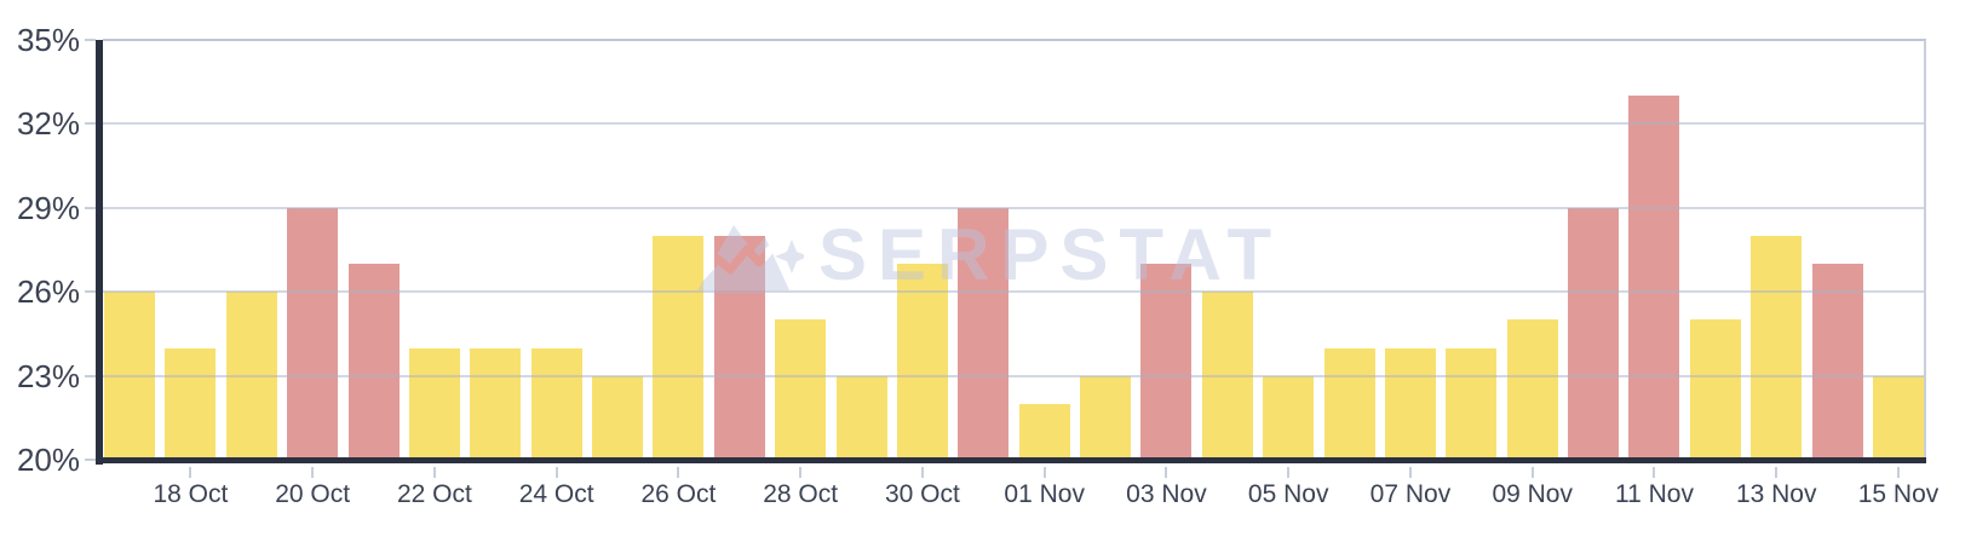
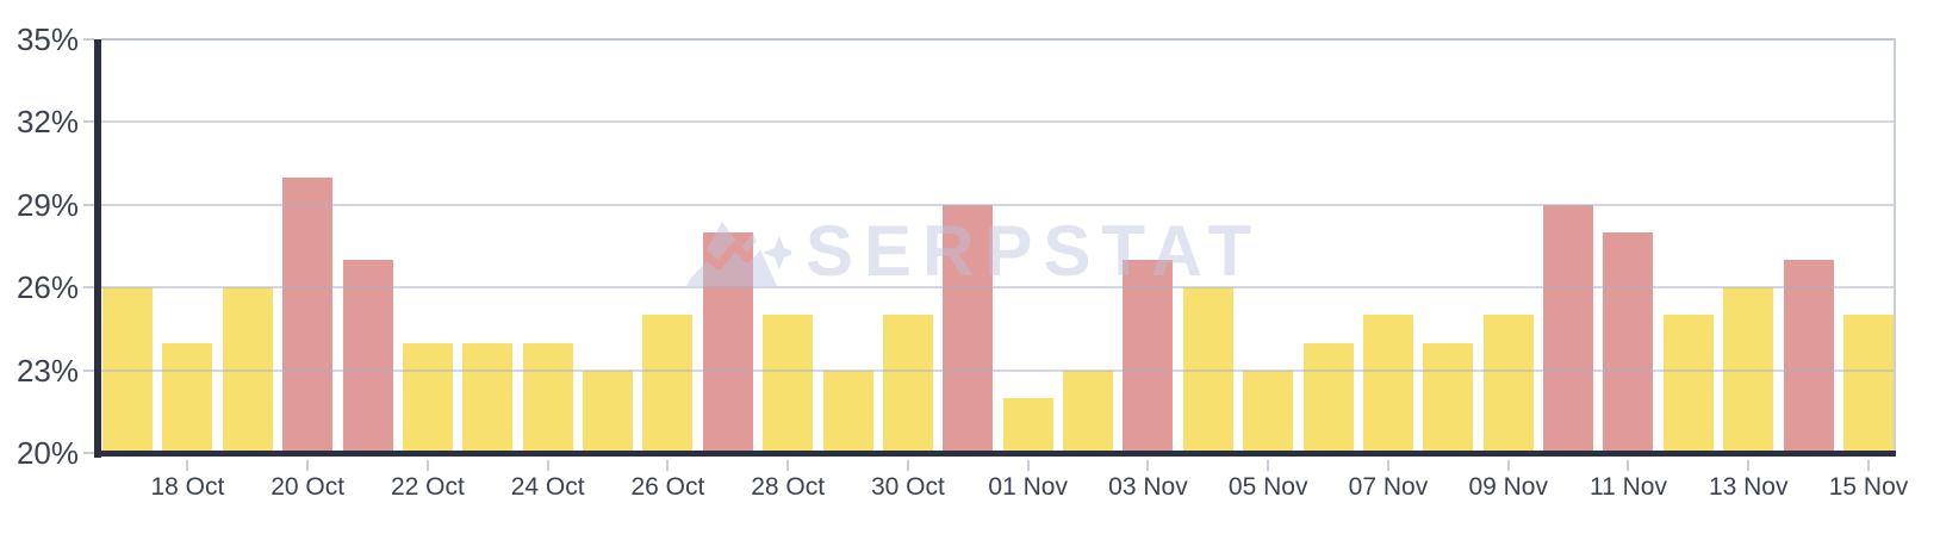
20 Oct: 29% -> 30%
26 Oct: 28% -> 25%
30 Oct: 27% -> 25%
07 Nov: 24% -> 25%
11 Nov: 33% -> 28%
13 Nov: 28% -> 26%
15 Nov: 23% -> 25%
